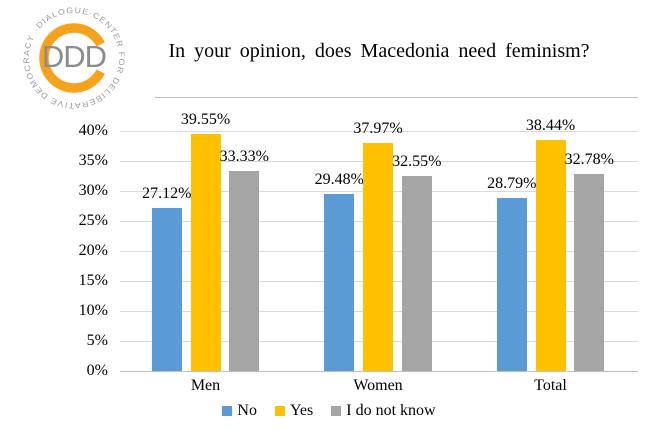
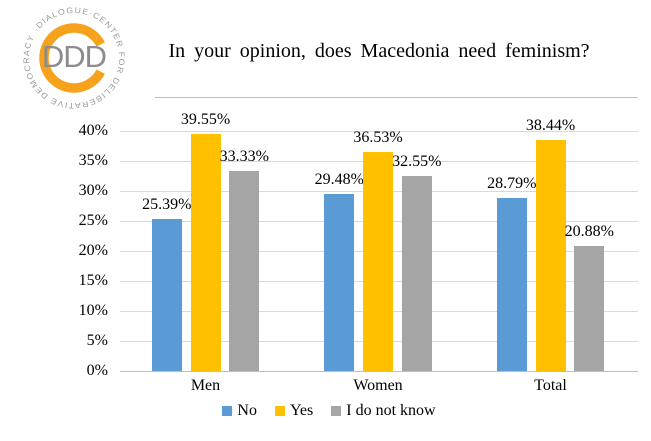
No/Men: 27.12% -> 25.39%
Yes/Women: 37.97% -> 36.53%
I do not know/Total: 32.78% -> 20.88%
